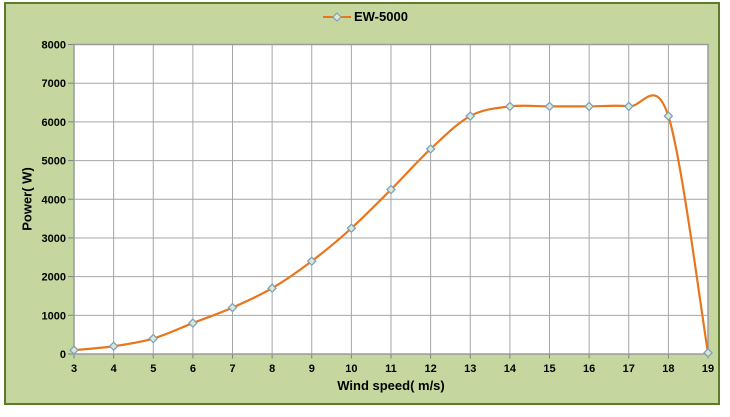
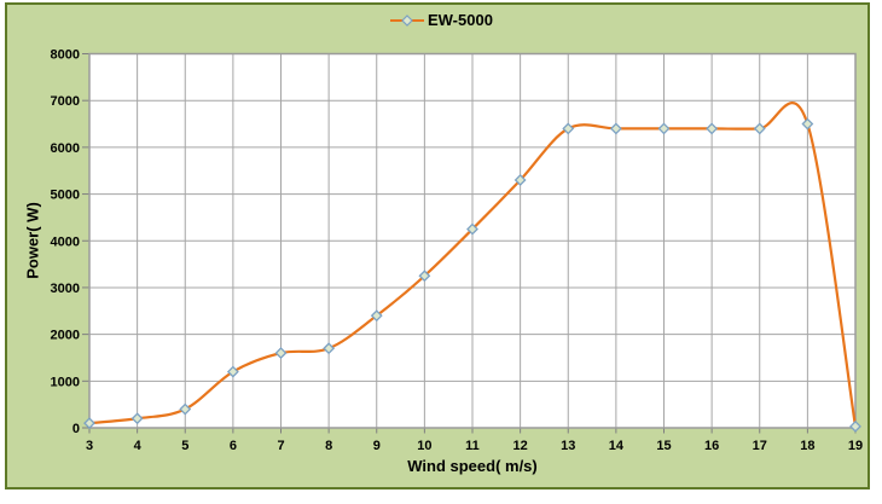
6: 800 -> 1200
7: 1200 -> 1600
13: 6200 -> 6400
18: 6200 -> 6500
